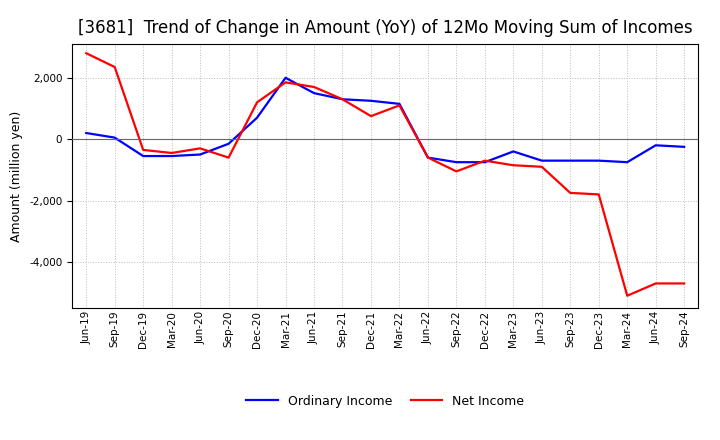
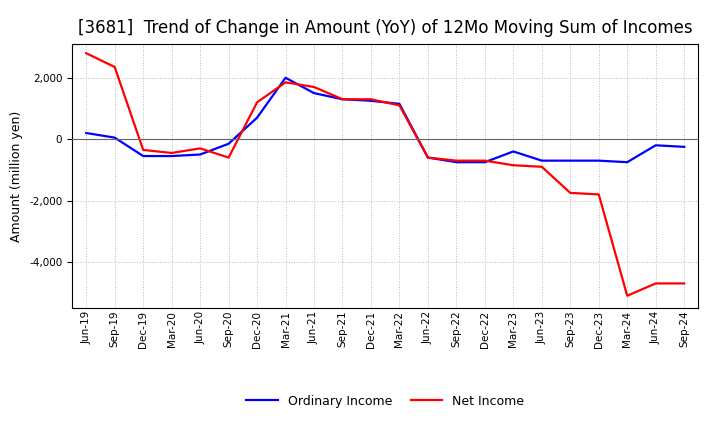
Net Income/Dec-21: 750 -> 1,300
Net Income/Sep-22: -1,050 -> -700
